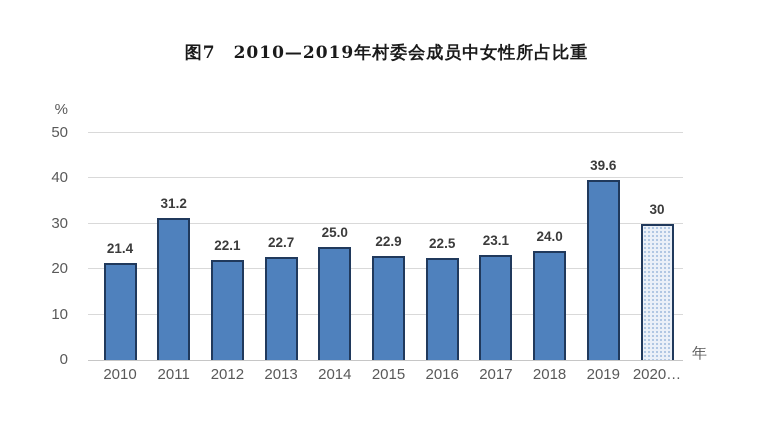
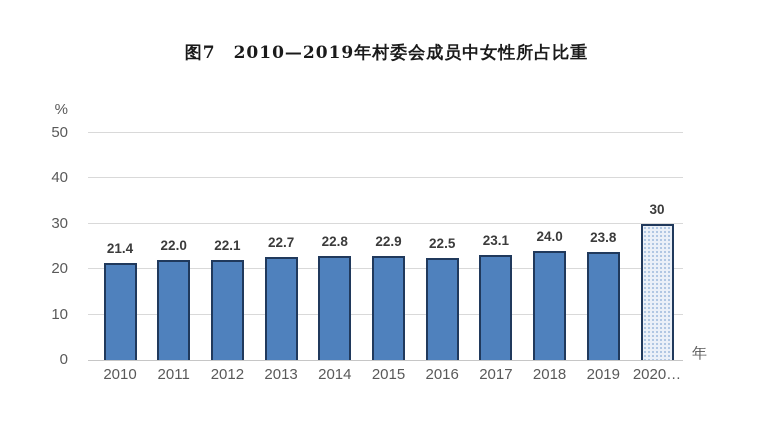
2011: 31.2 -> 22.0
2014: 25.0 -> 22.8
2019: 39.6 -> 23.8
